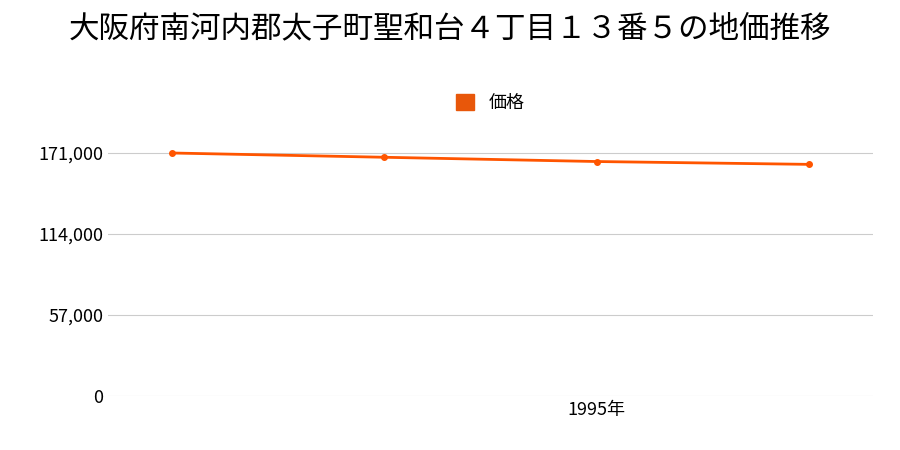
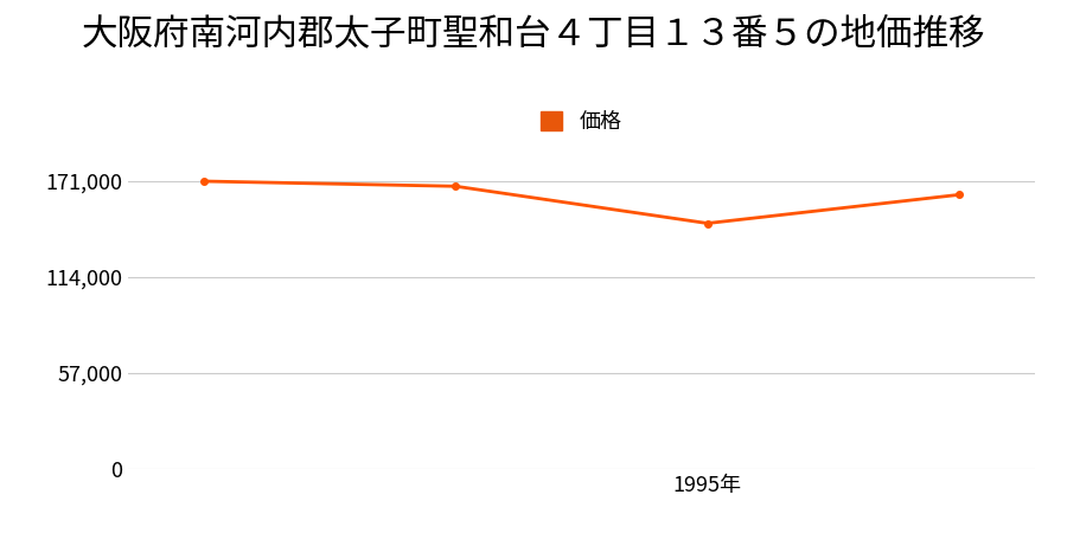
1995年: 165,000 -> 146,000
